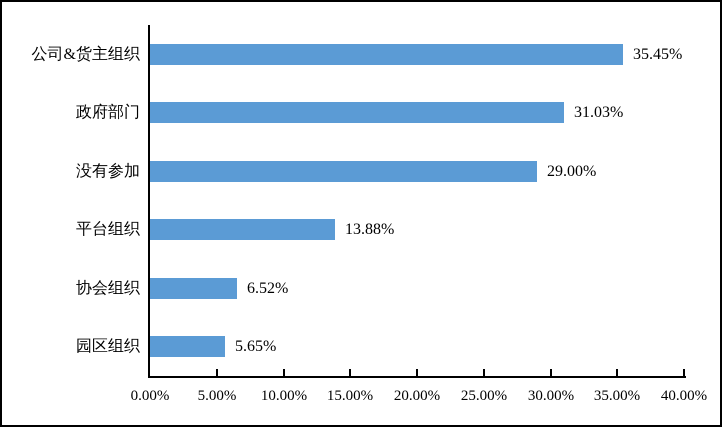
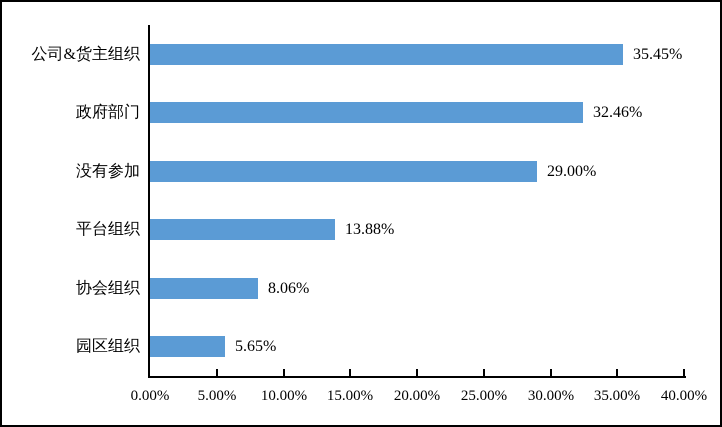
政府部门: 31.03% -> 32.46%
协会组织: 6.52% -> 8.06%
